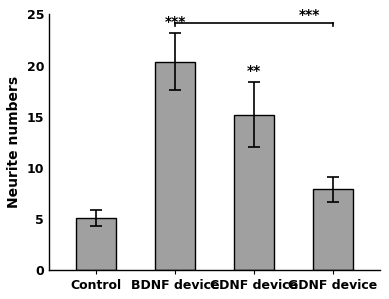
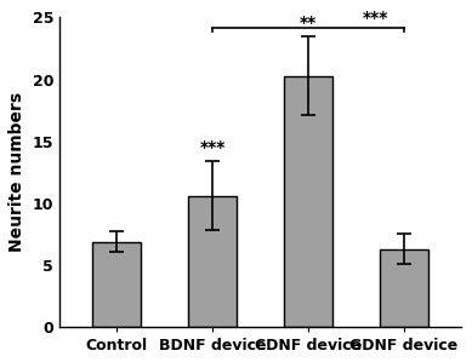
Control: 5.1 -> 6.9
BDNF device: 20.4 -> 10.6
CDNF device: 15.2 -> 20.3
GDNF device: 7.9 -> 6.3
